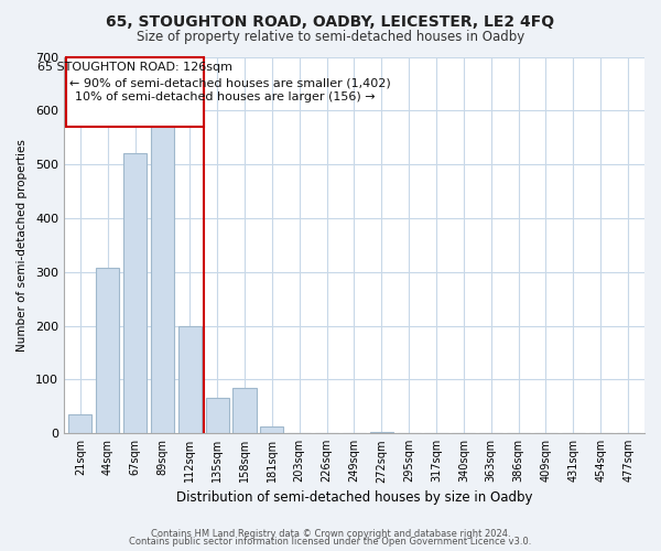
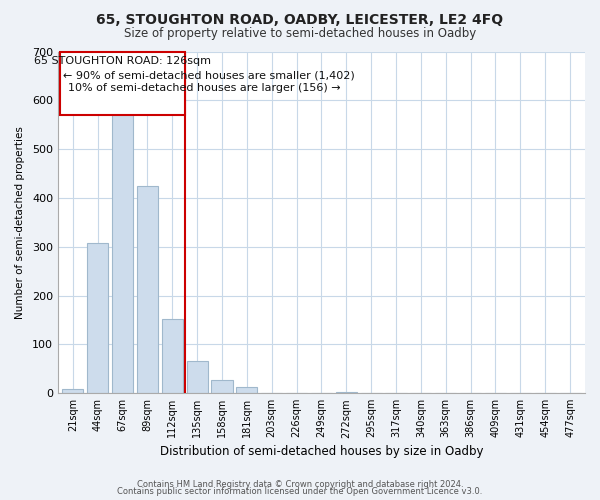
21sqm: 35 -> 8
67sqm: 520 -> 573
89sqm: 575 -> 425
112sqm: 200 -> 152
158sqm: 85 -> 28
